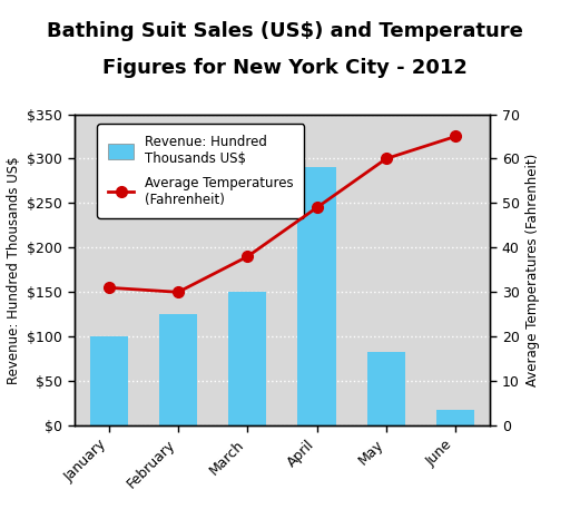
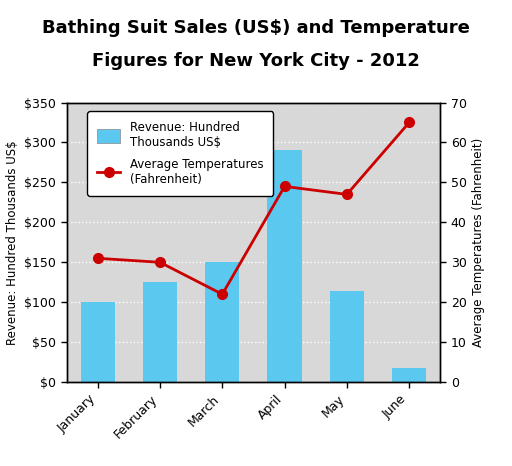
Average Temperatures (Fahrenheit)/March: 38 -> 22
Revenue: Hundred Thousands US$/May: $83 -> $114
Average Temperatures (Fahrenheit)/May: 60 -> 47
